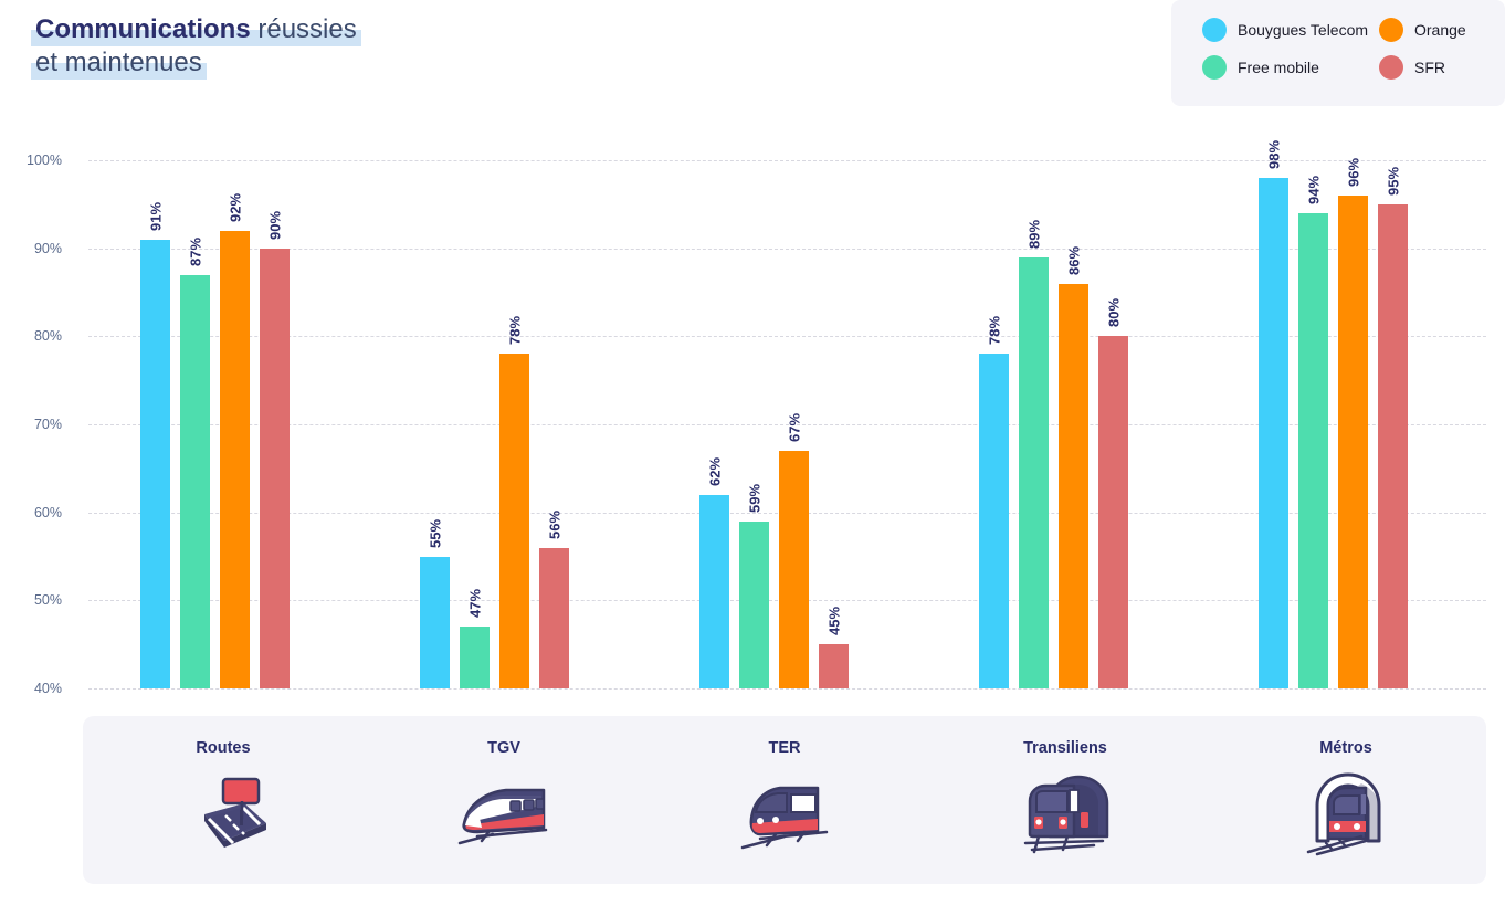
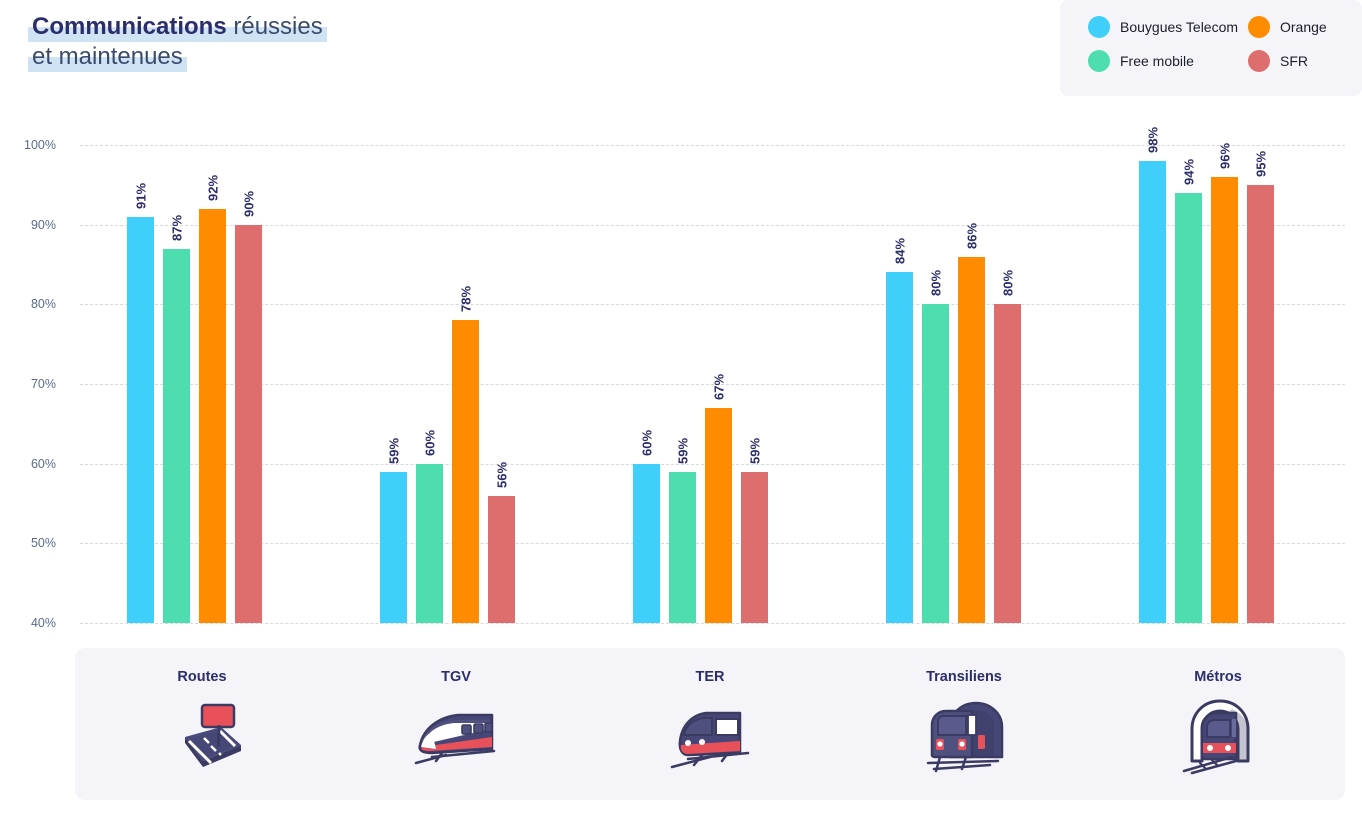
Bouygues Telecom/TGV: 55% -> 59%
Free mobile/TGV: 47% -> 60%
Bouygues Telecom/TER: 62% -> 60%
SFR/TER: 45% -> 59%
Bouygues Telecom/Transiliens: 78% -> 84%
Free mobile/Transiliens: 89% -> 80%
